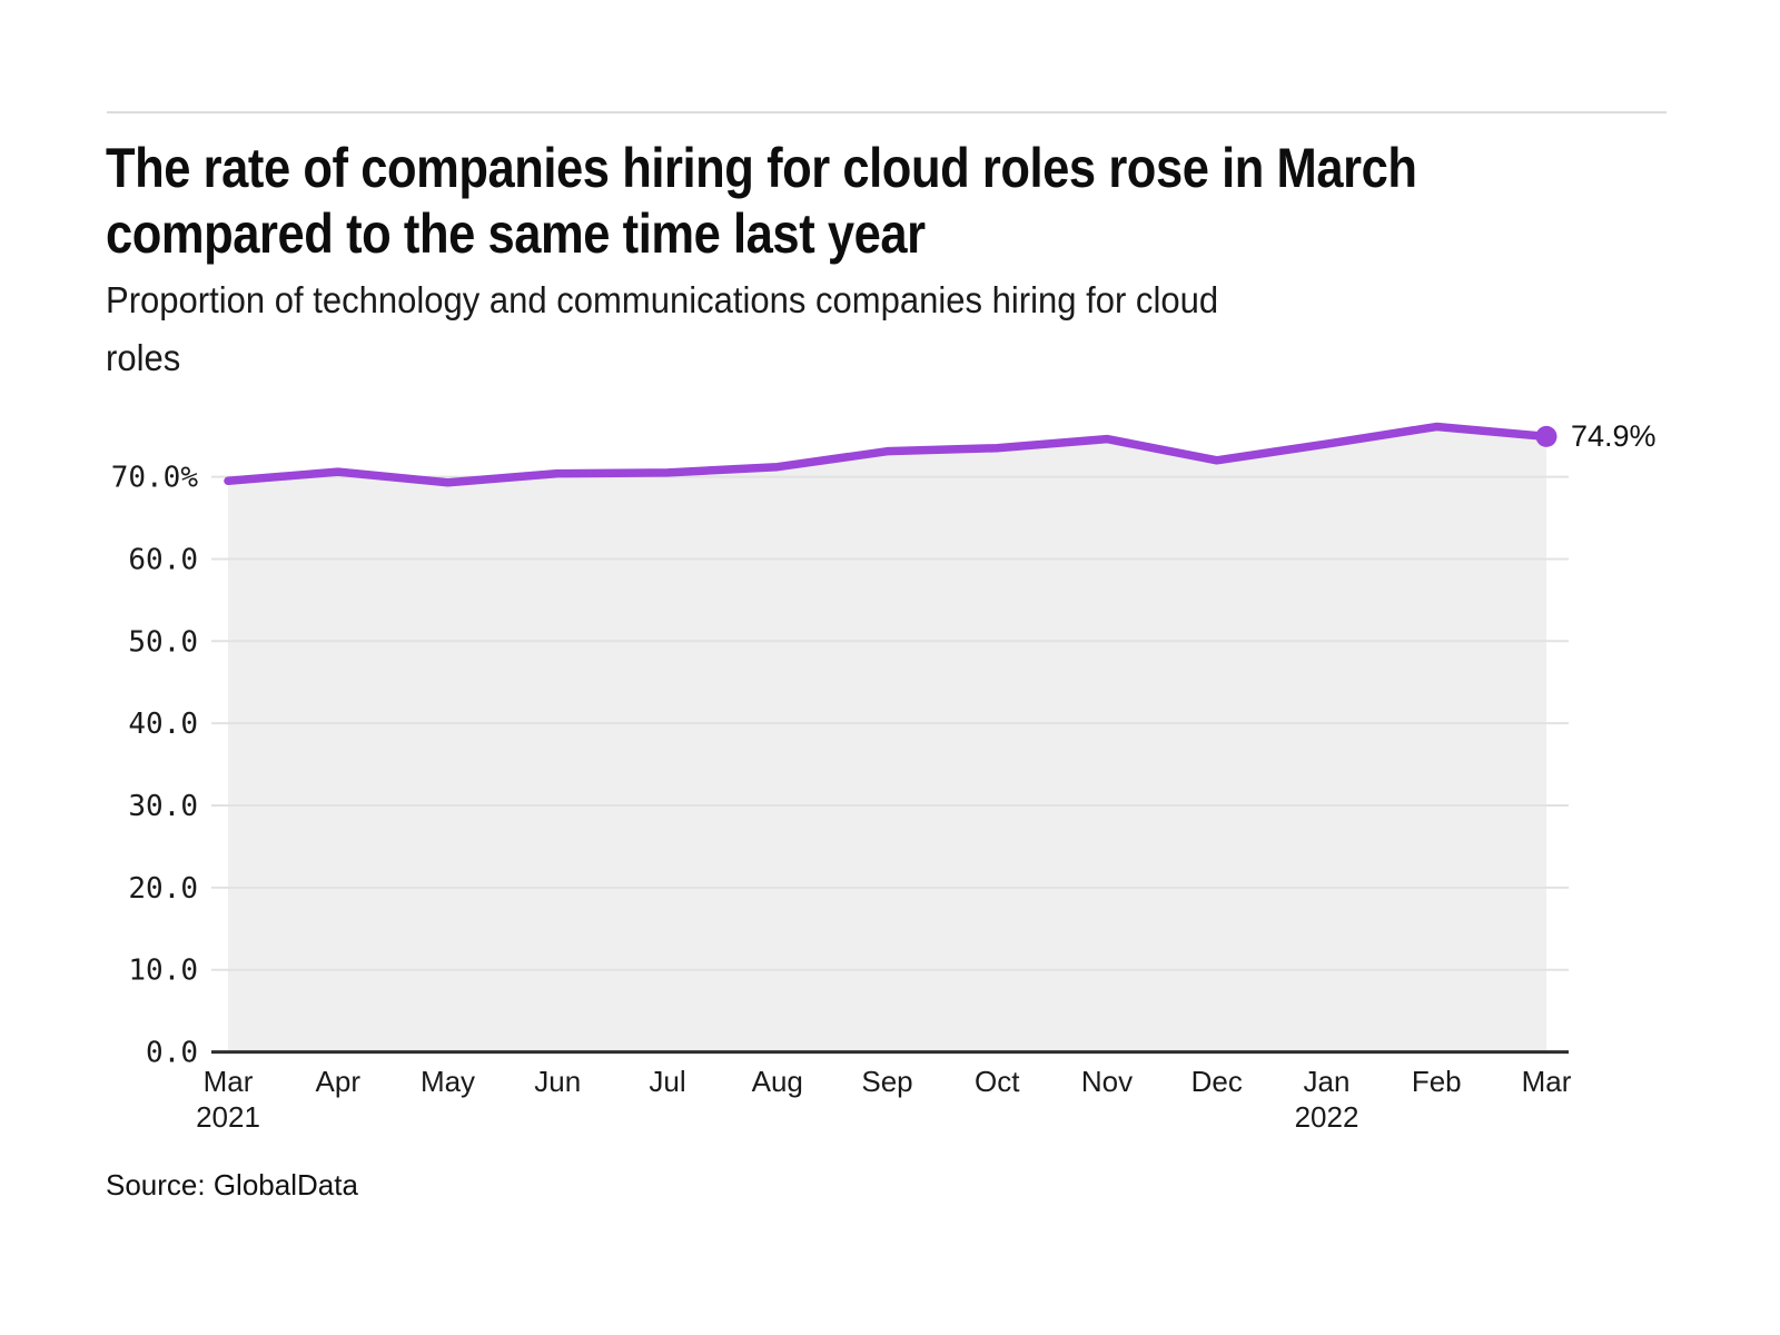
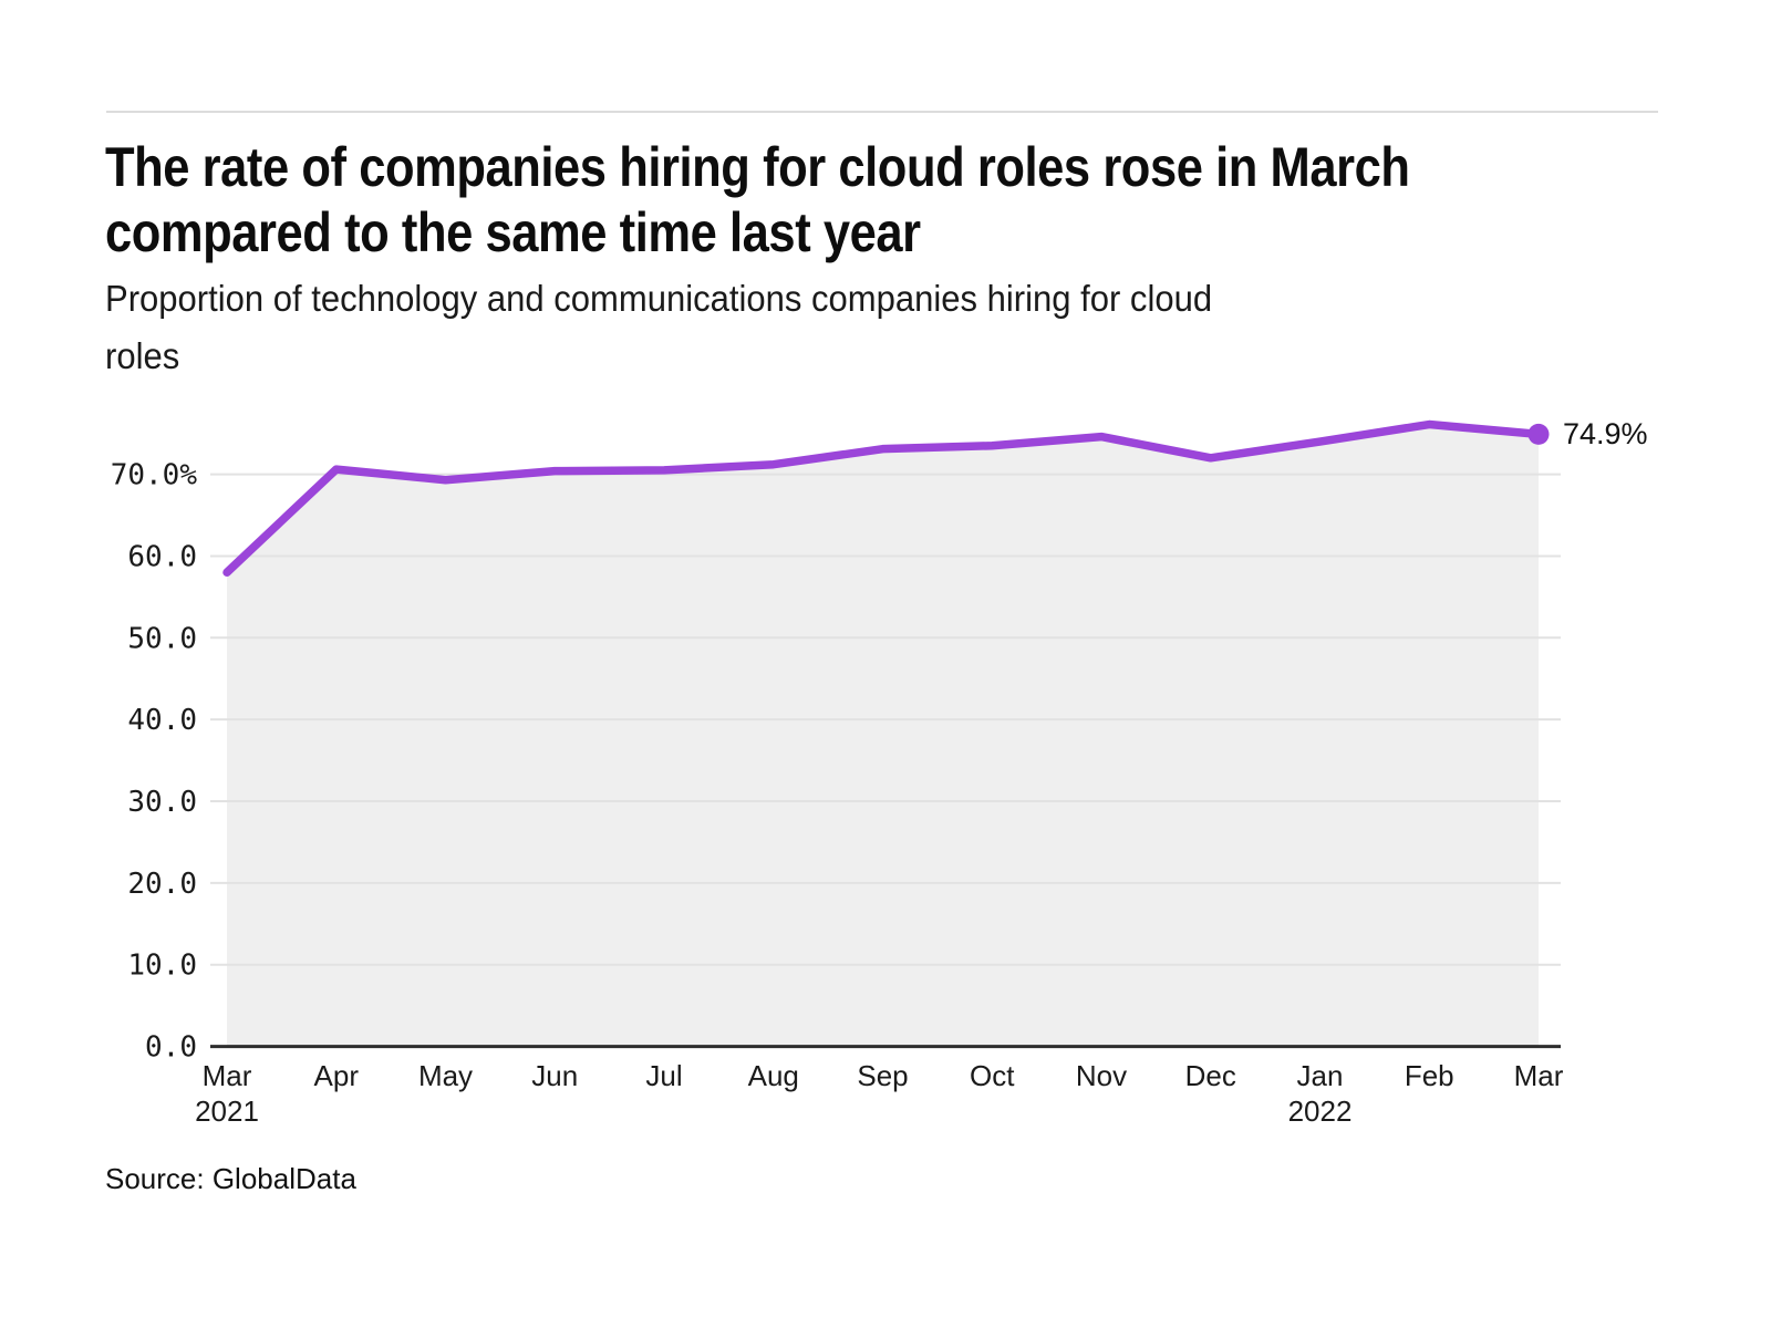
Mar 2021: 70% -> 58%
